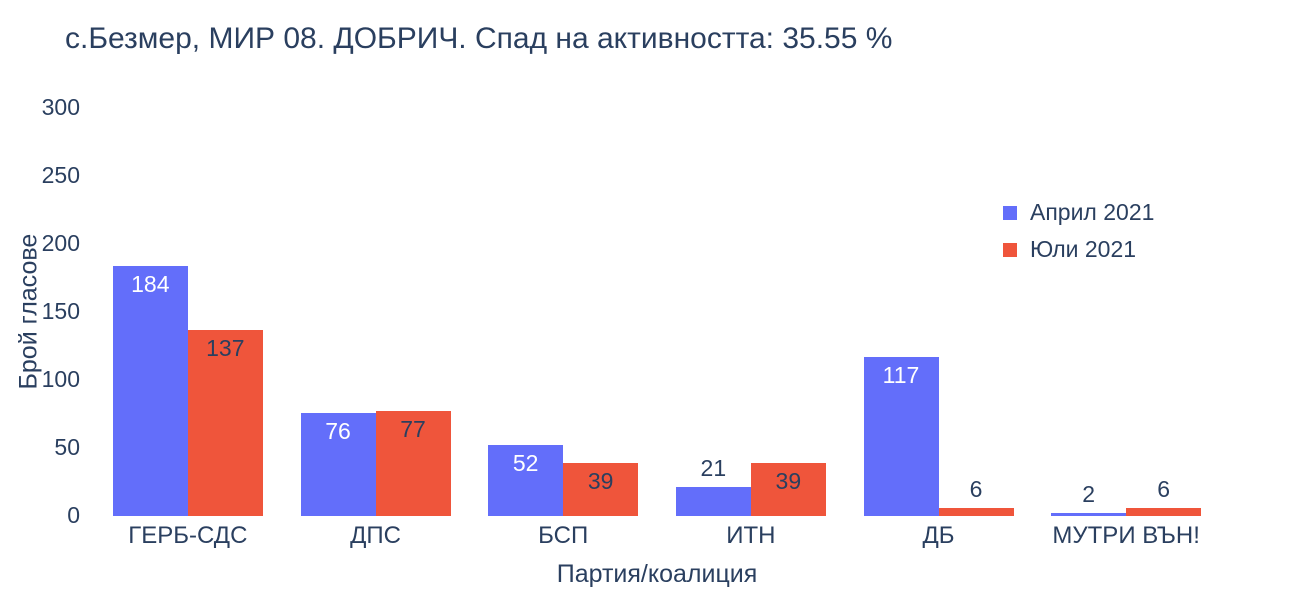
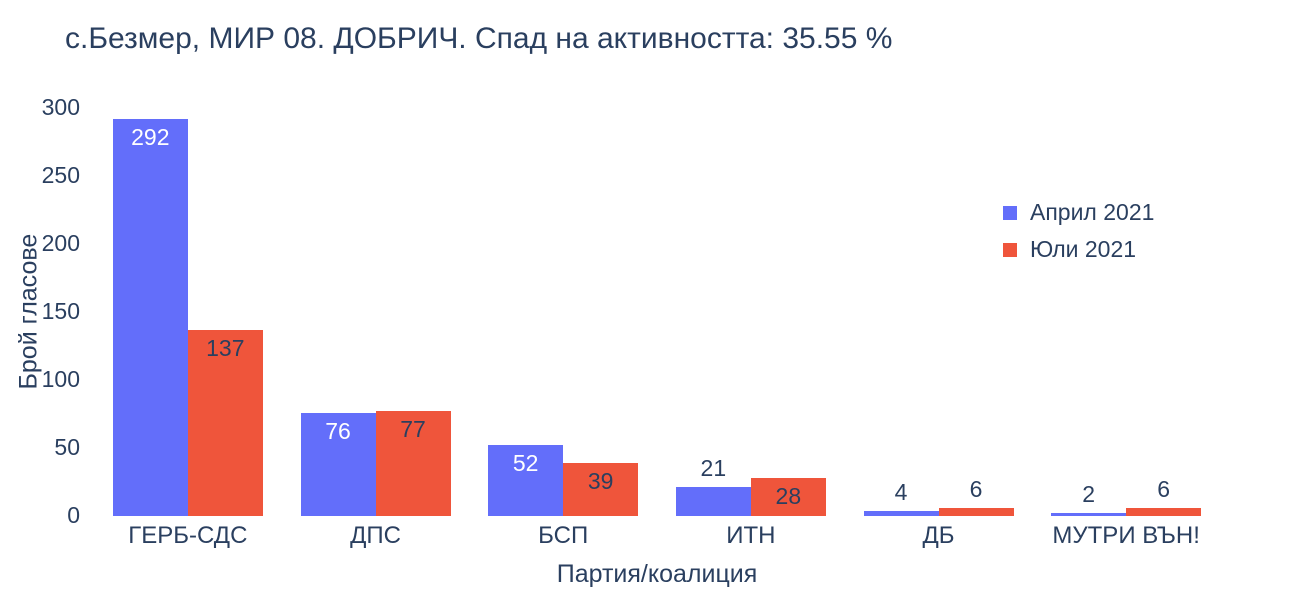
Април 2021/ГЕРБ-СДС: 184 -> 292
Юли 2021/ИТН: 39 -> 28
Април 2021/ДБ: 117 -> 4
